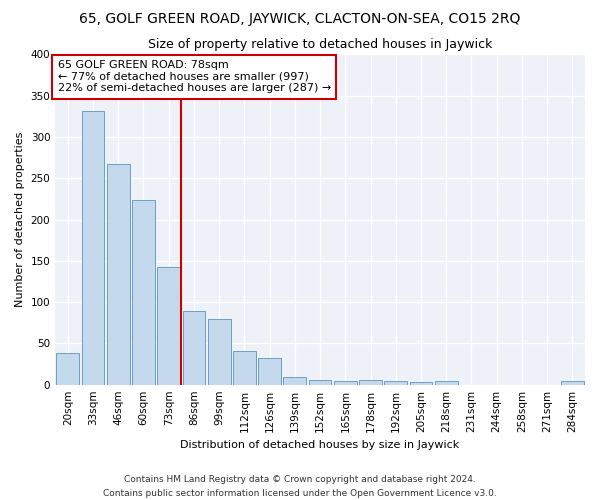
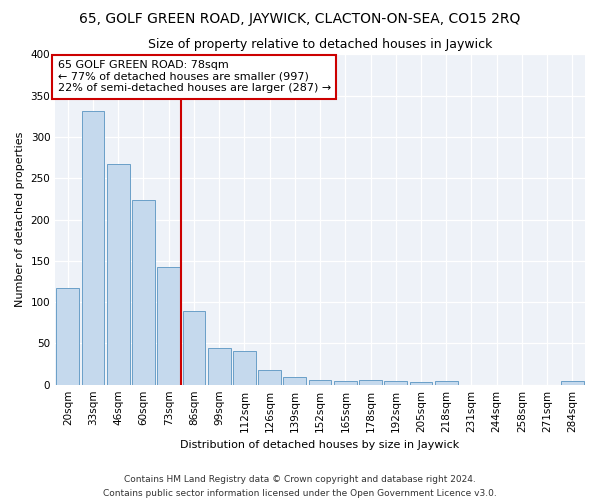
20sqm: 38 -> 117
99sqm: 80 -> 45
126sqm: 32 -> 18
